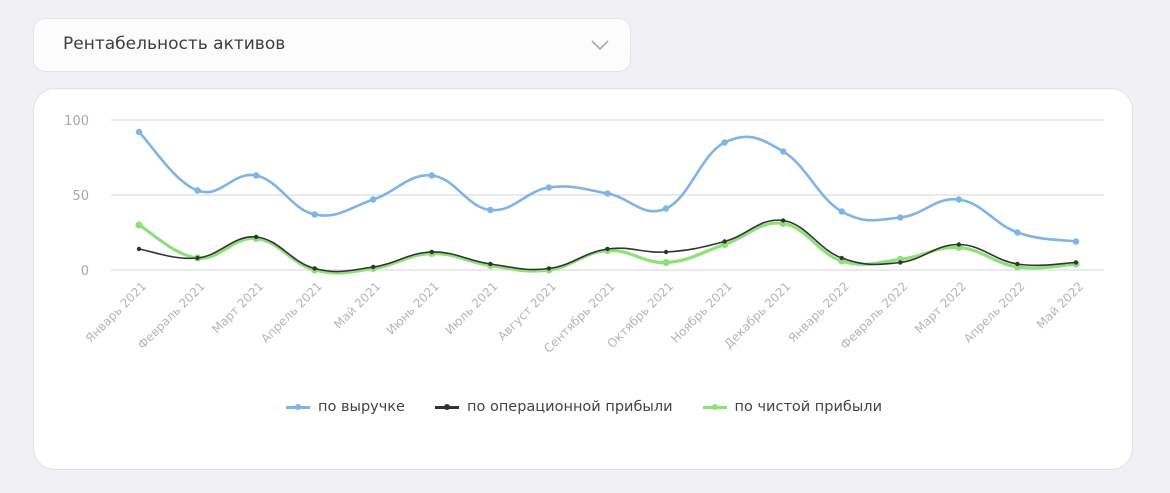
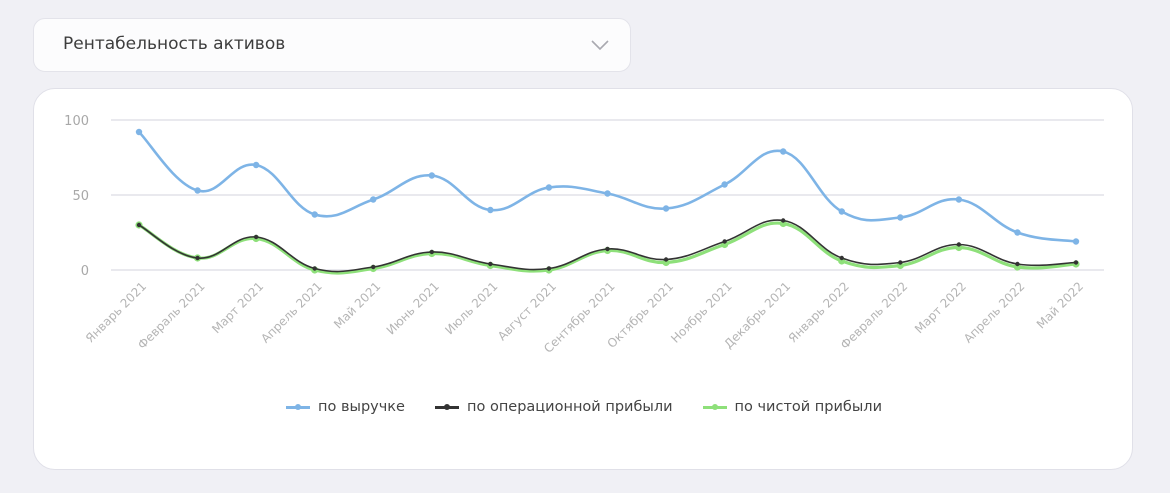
по операционной прибыли/Январь 2021: 14 -> 30
по выручке/Март 2021: 63 -> 70
по операционной прибыли/Октябрь 2021: 12 -> 7
по выручке/Ноябрь 2021: 85 -> 57
по чистой прибыли/Февраль 2022: 7 -> 3
